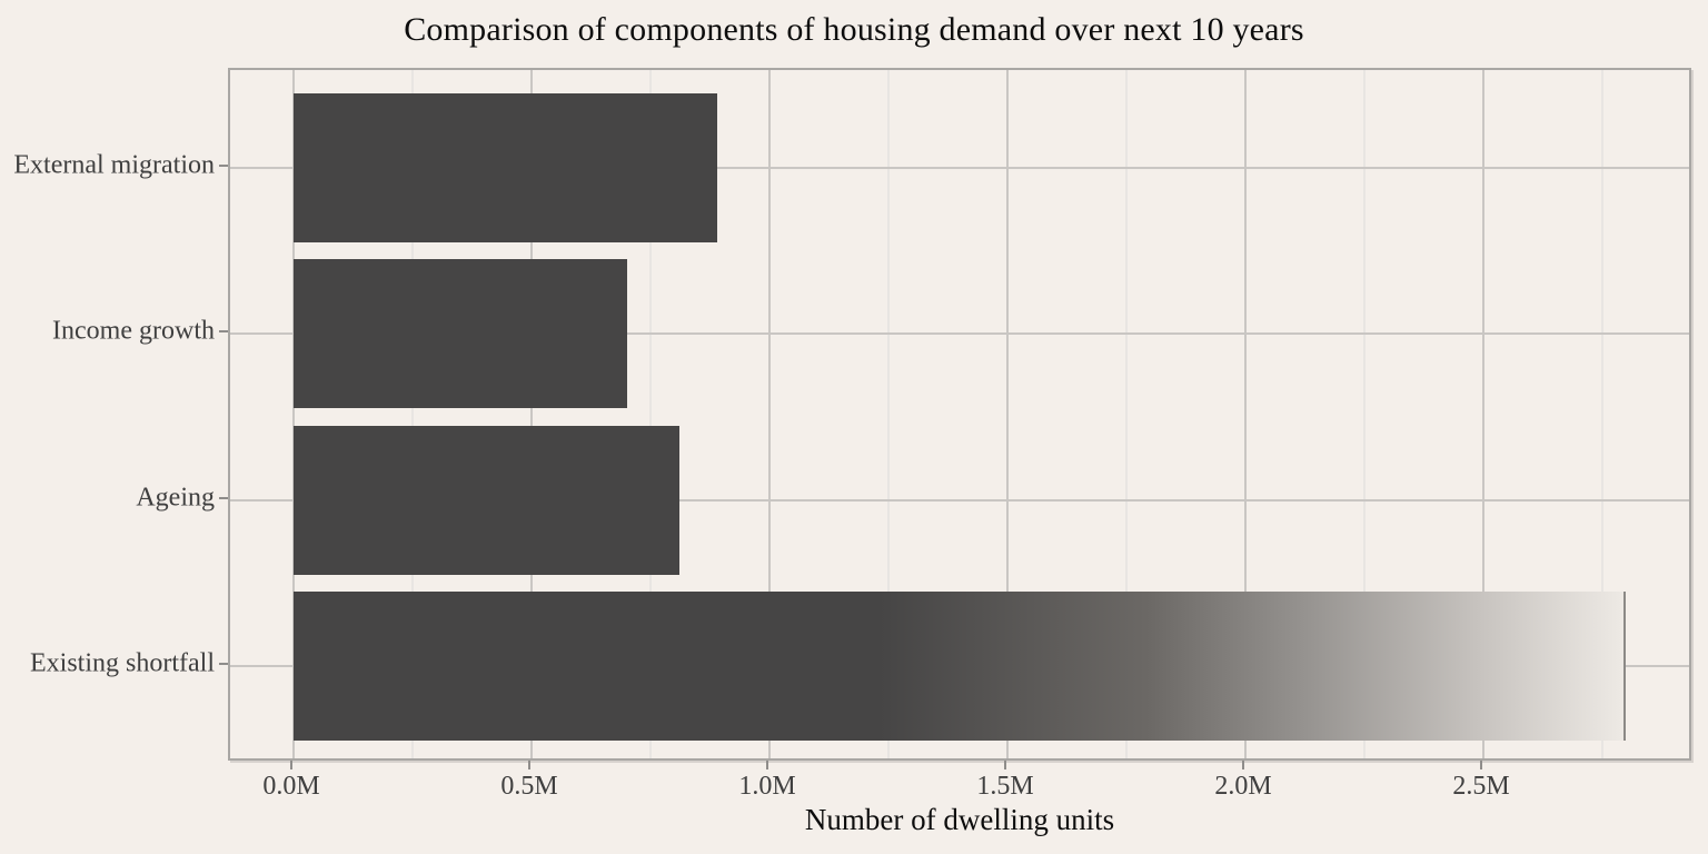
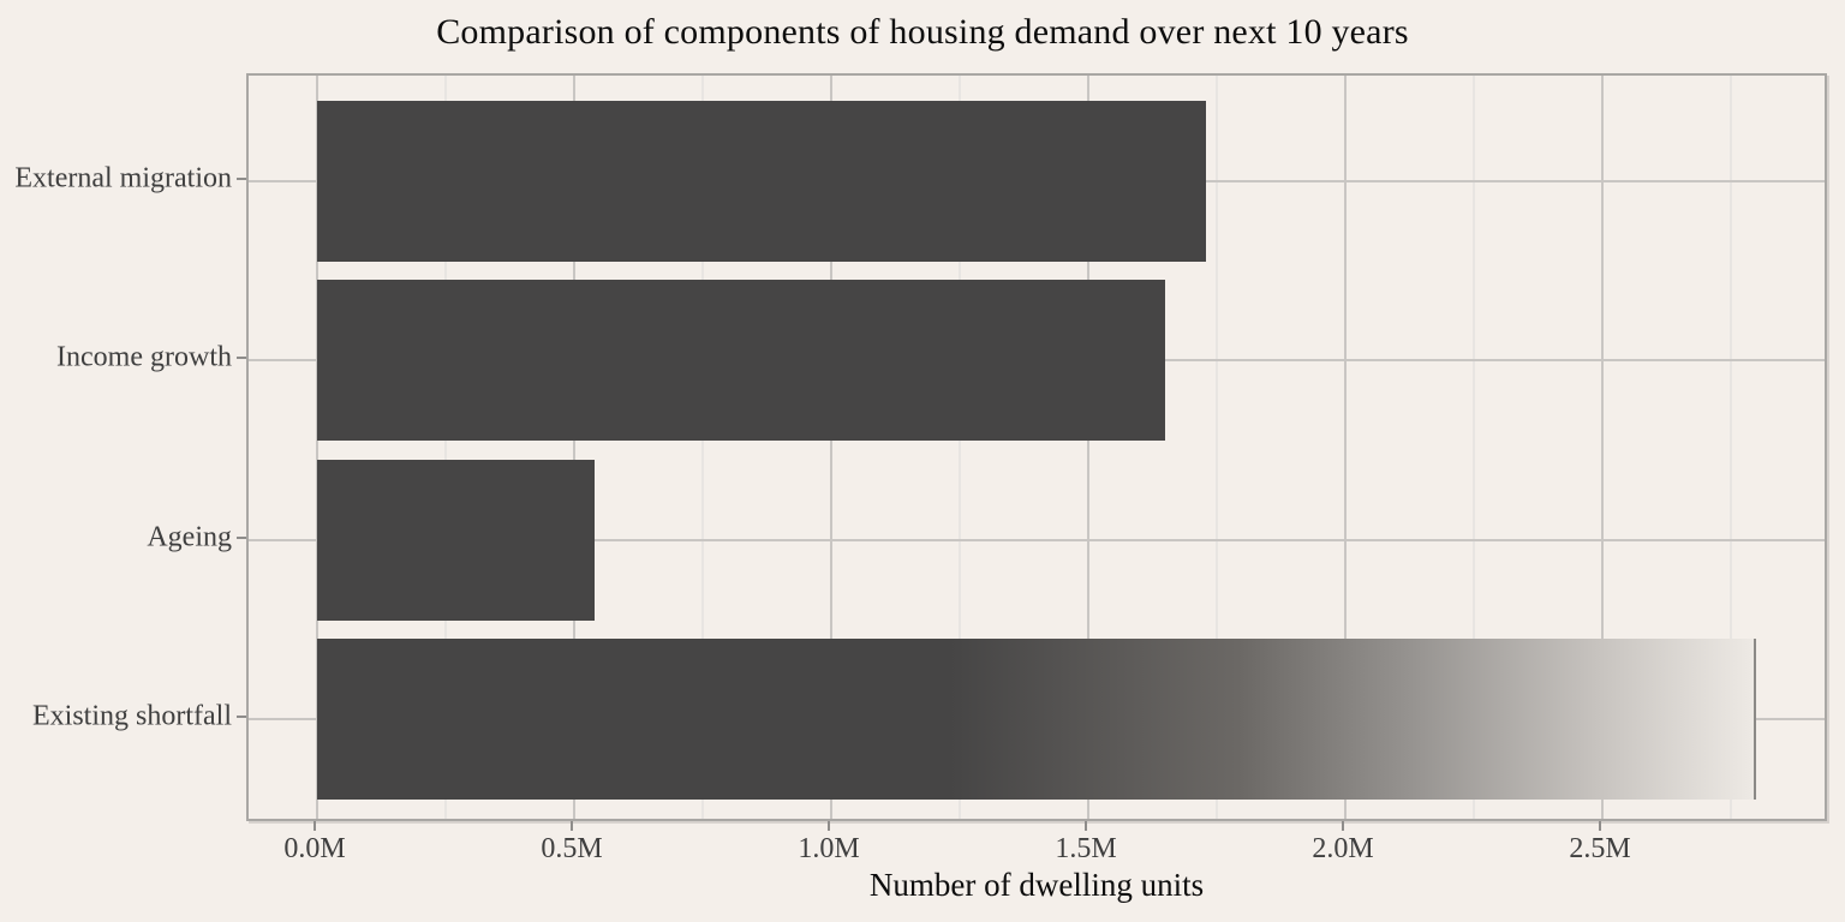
External migration: 0.89M -> 1.73M
Income growth: 0.70M -> 1.65M
Ageing: 0.81M -> 0.54M
